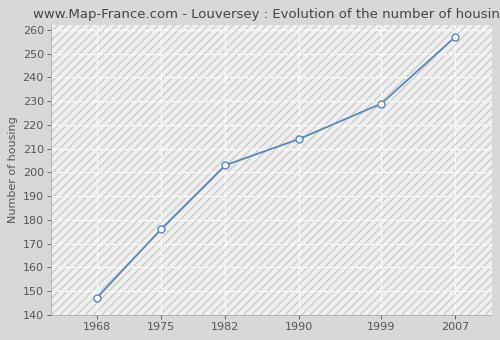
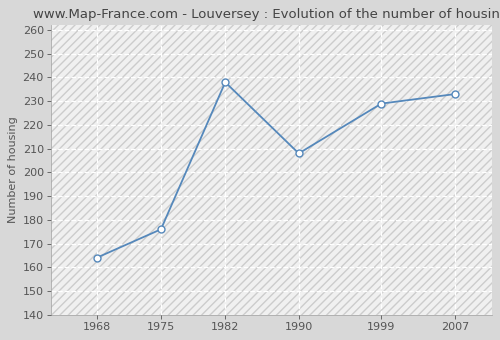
1968: 147 -> 164
1982: 203 -> 238
1990: 214 -> 208
2007: 257 -> 233
